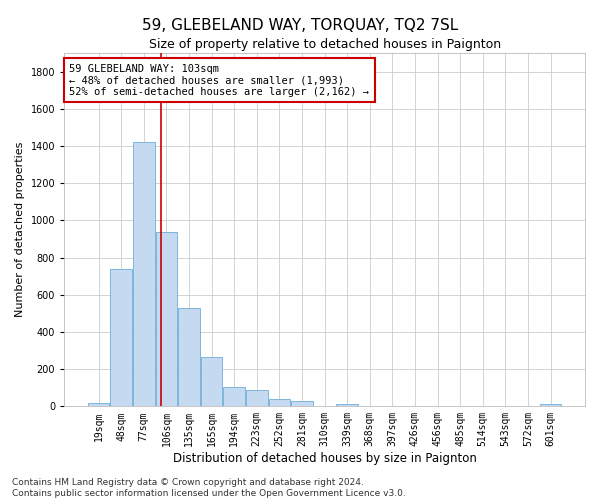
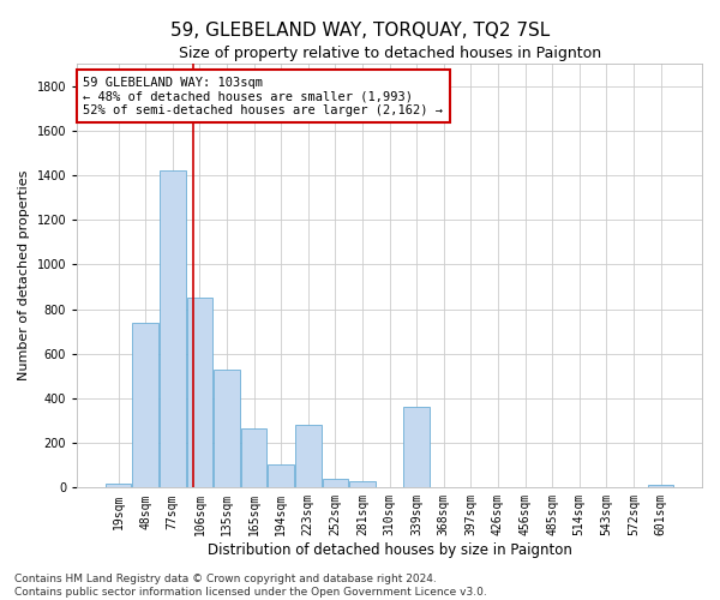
106sqm: 940 -> 850
223sqm: 90 -> 280
339sqm: 20 -> 360
